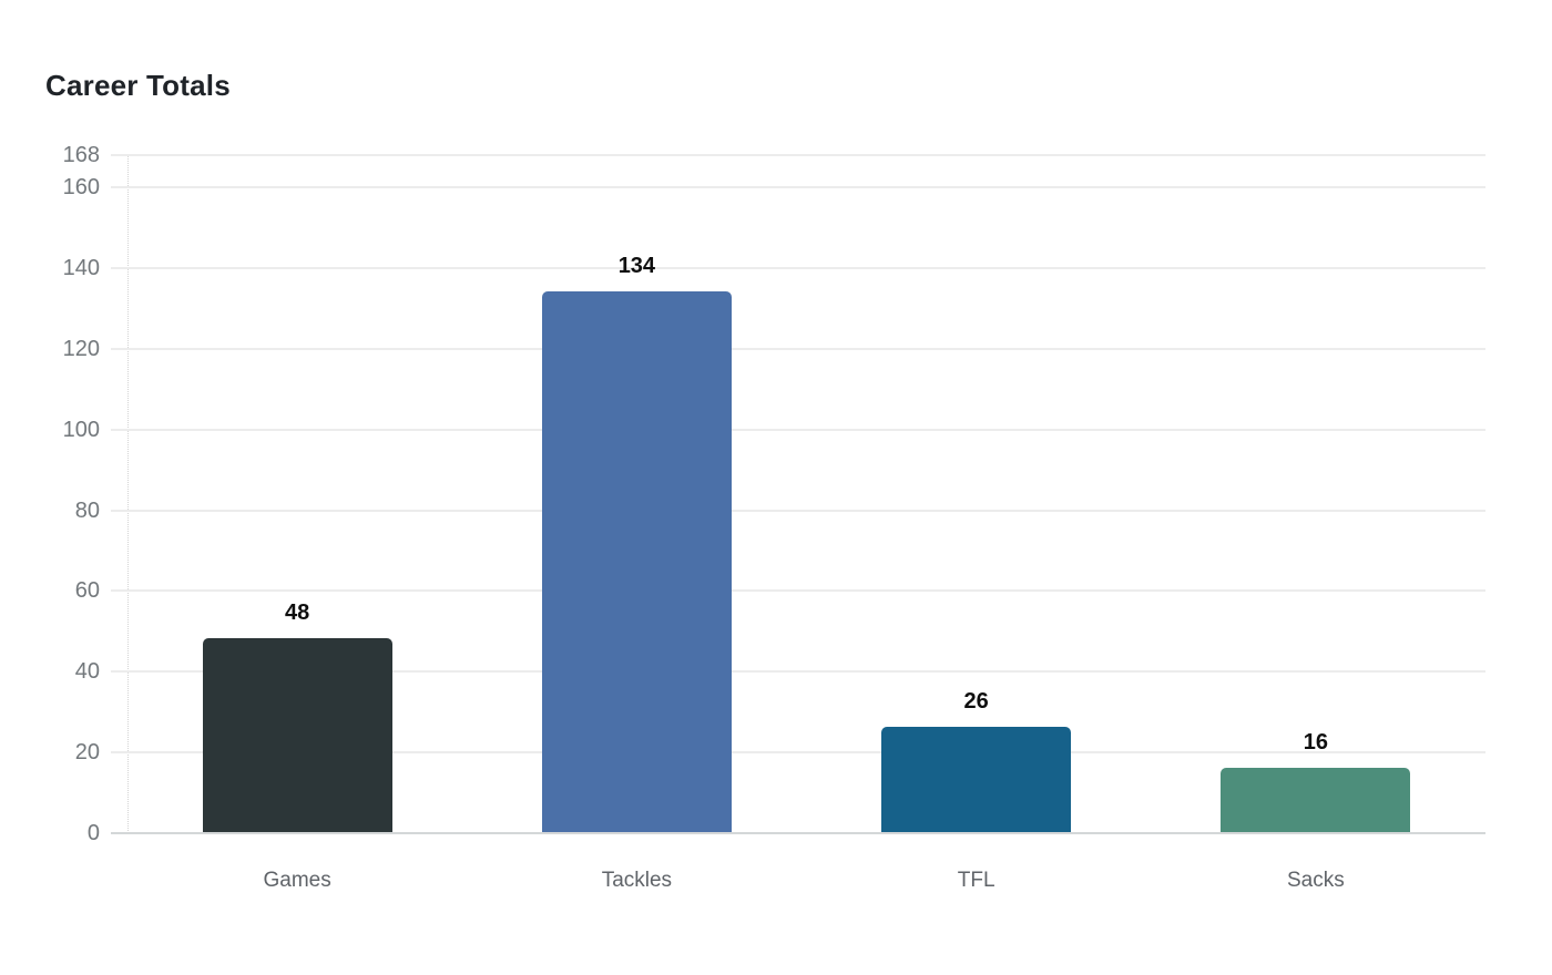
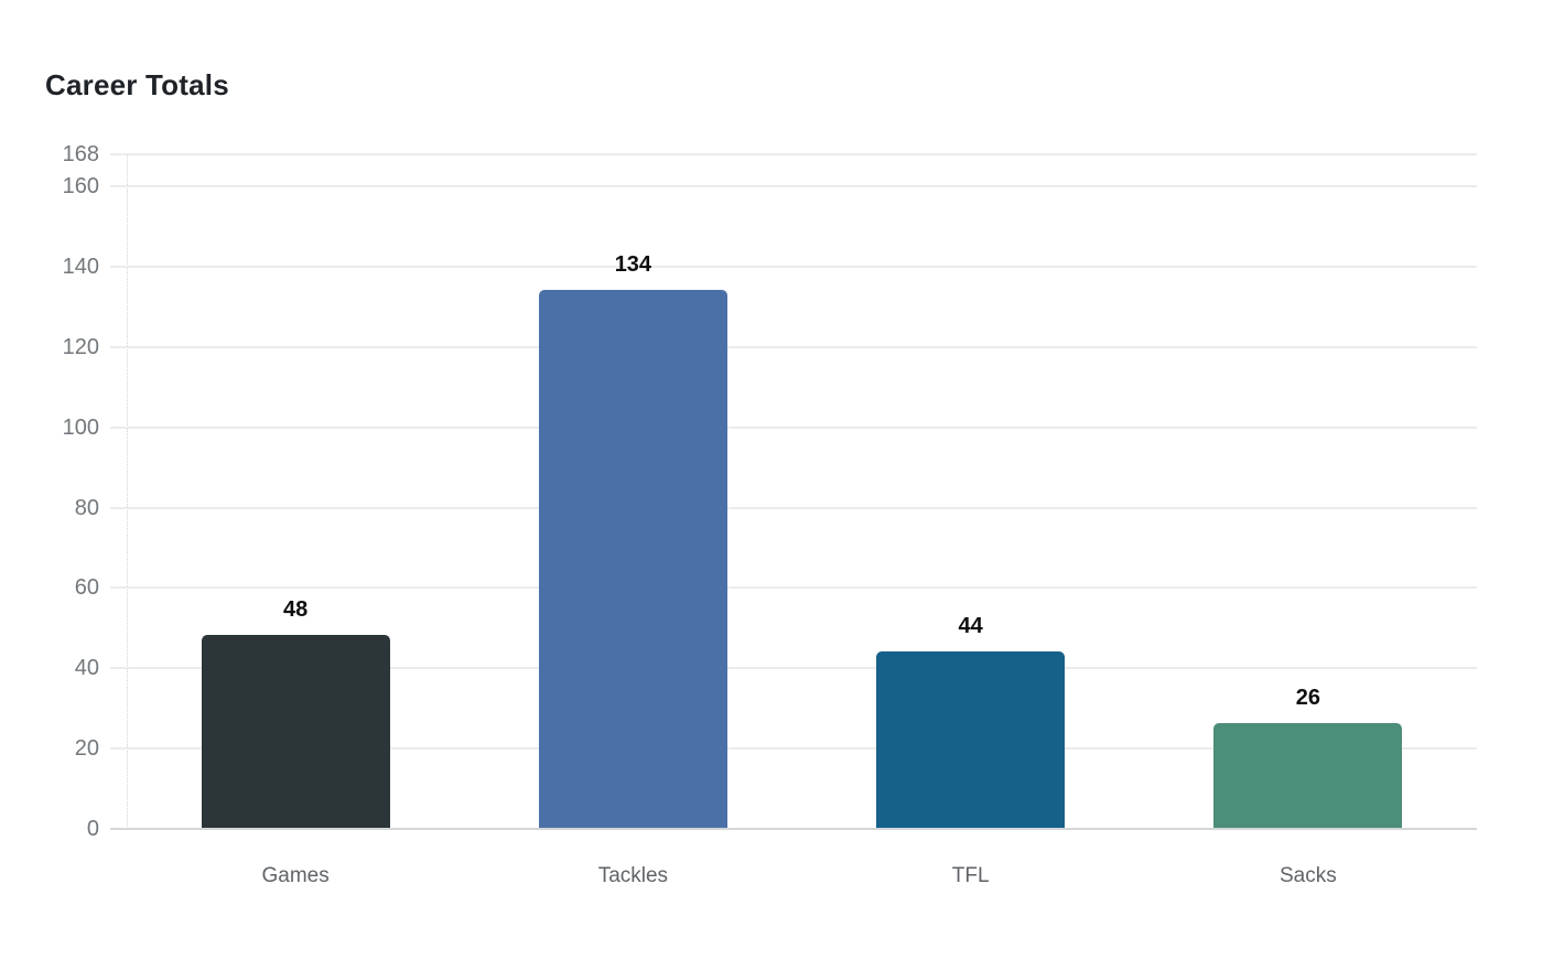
TFL: 26 -> 44
Sacks: 16 -> 26
